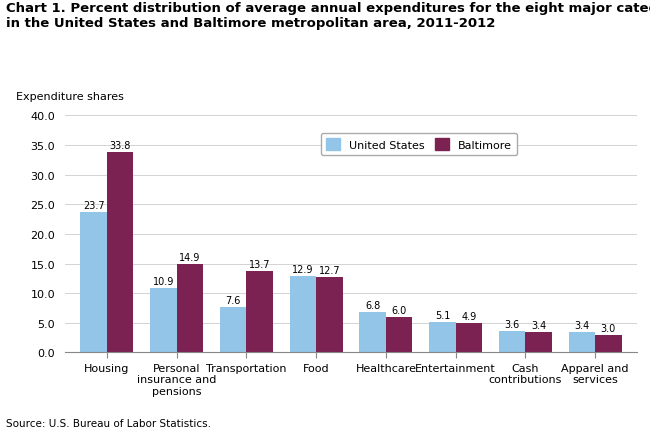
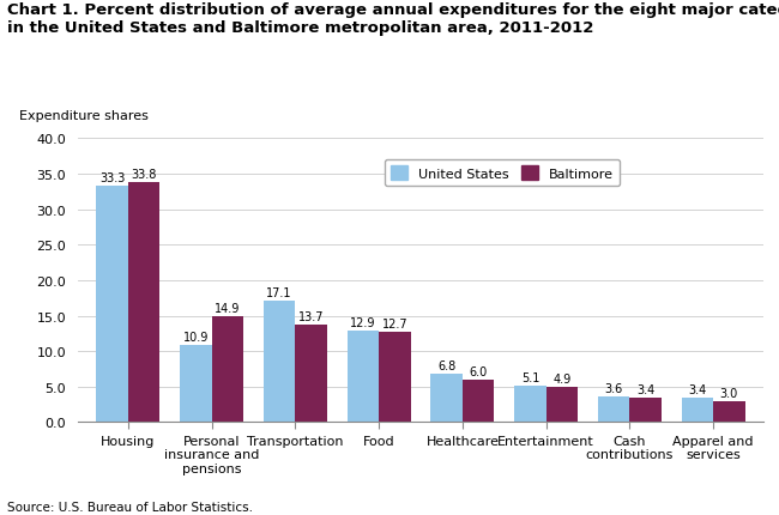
United States/Housing: 23.7 -> 33.3
United States/Transportation: 7.6 -> 17.1
